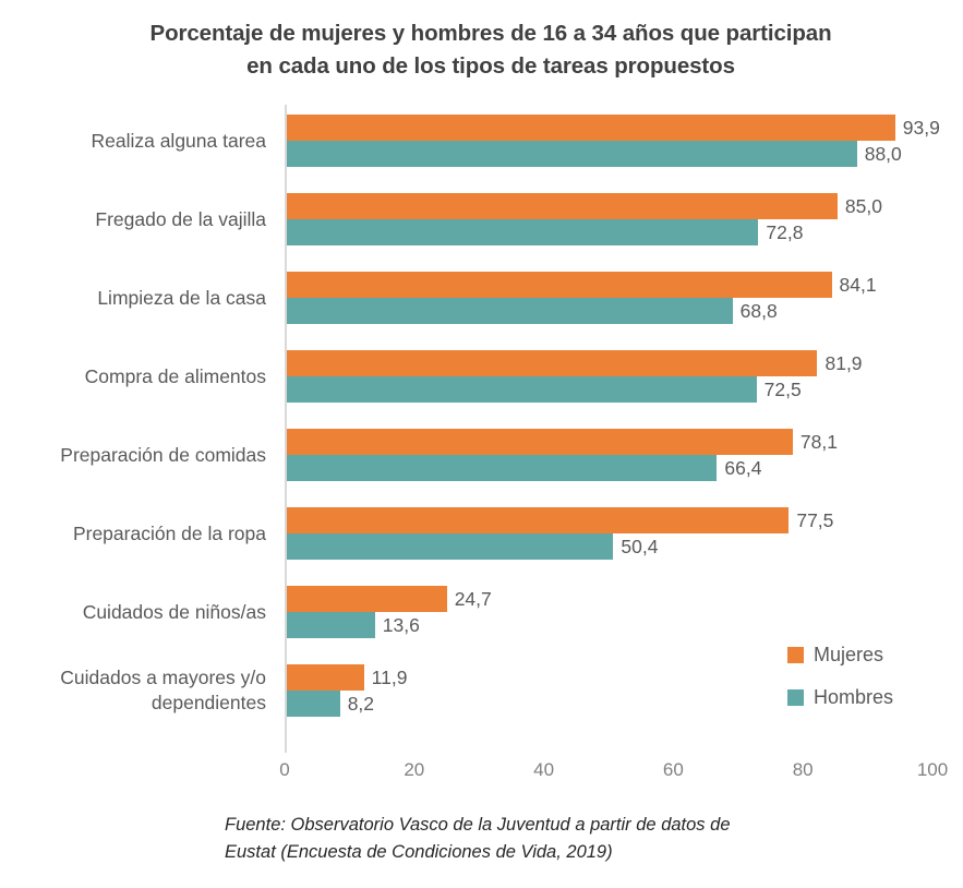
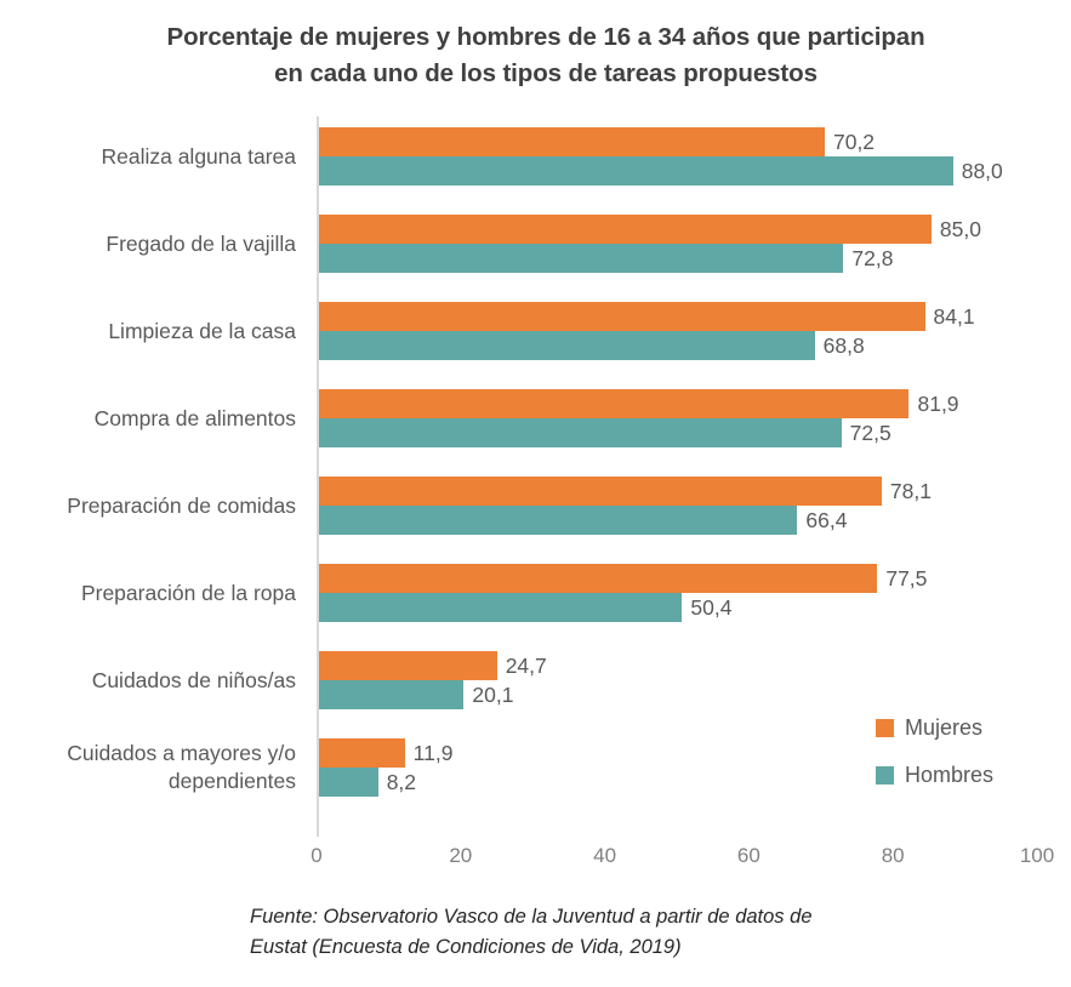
Mujeres/Realiza alguna tarea: 93,9 -> 70,2
Hombres/Cuidados de niños/as: 13,6 -> 20,1
